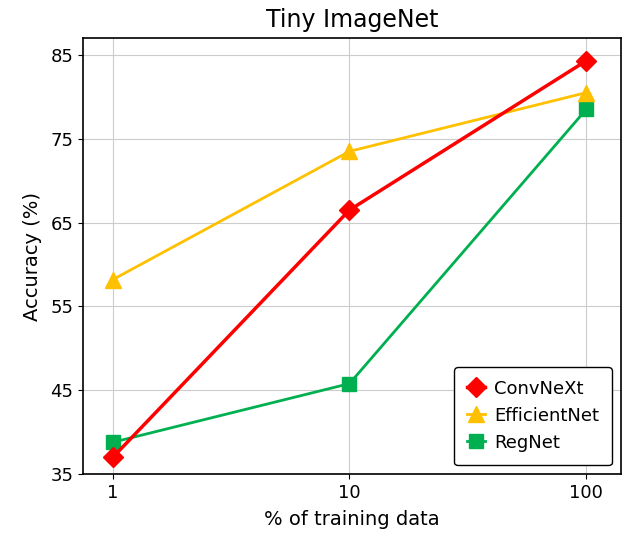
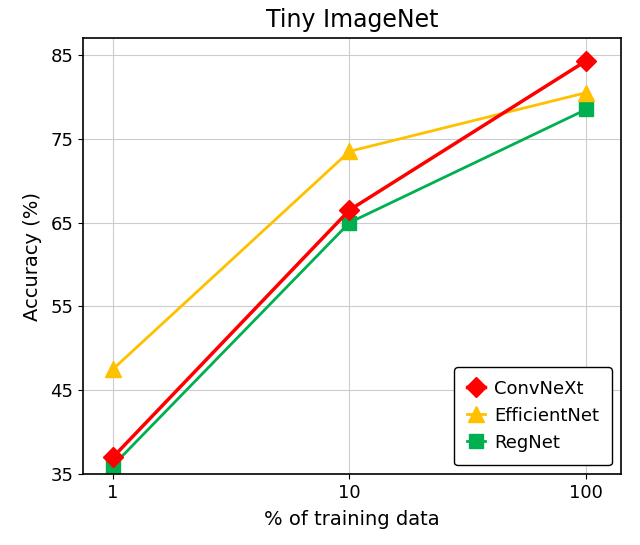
EfficientNet/1: 58.2 -> 47.5
RegNet/1: 38.8 -> 36.0
RegNet/10: 45.8 -> 65.0
